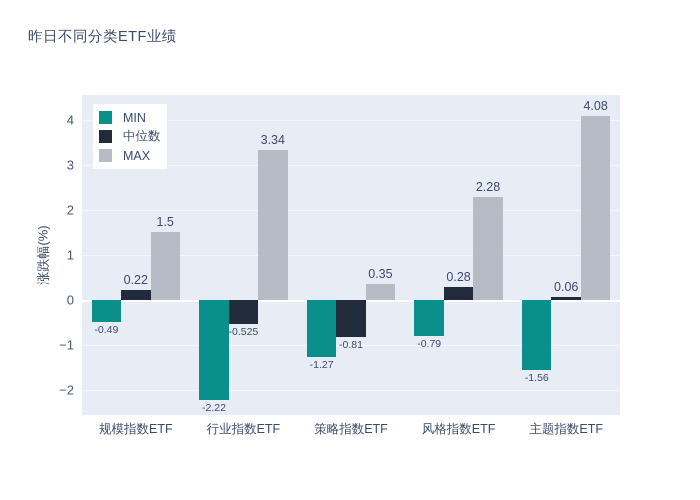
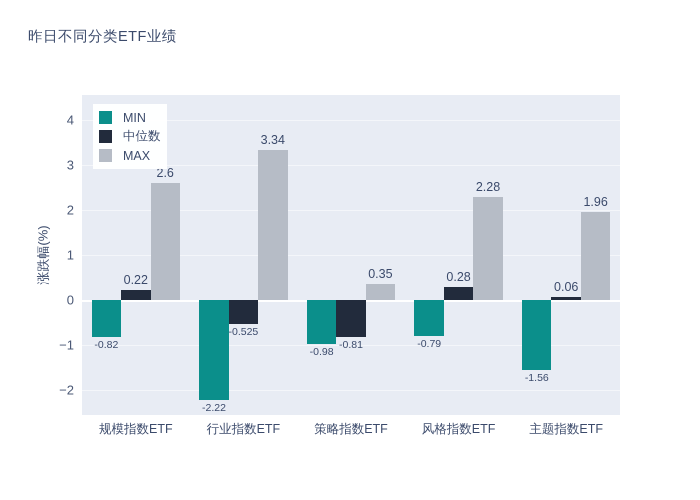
MIN/规模指数ETF: -0.49 -> -0.82
MAX/规模指数ETF: 1.5 -> 2.6
MIN/策略指数ETF: -1.27 -> -0.98
MAX/主题指数ETF: 4.08 -> 1.96
